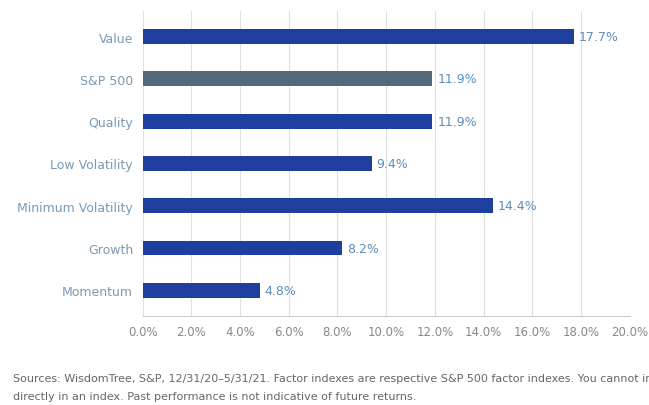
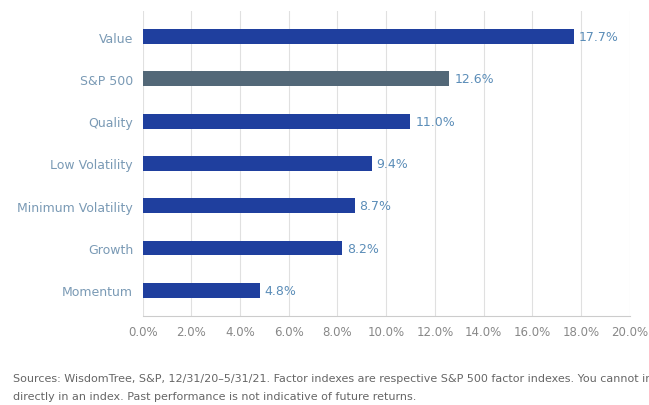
S&P 500: 11.9% -> 12.6%
Quality: 11.9% -> 11.0%
Minimum Volatility: 14.4% -> 8.7%
